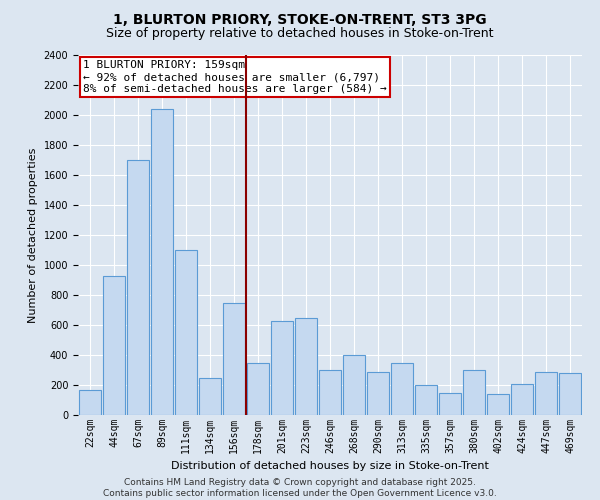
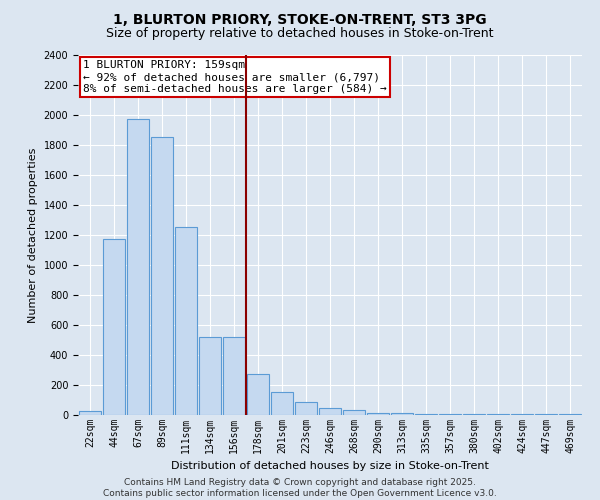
22sqm: 170 -> 20
44sqm: 930 -> 1180
67sqm: 1700 -> 1980
89sqm: 2040 -> 1850
111sqm: 1100 -> 1250
134sqm: 250 -> 520
156sqm: 750 -> 520
178sqm: 350 -> 280
201sqm: 630 -> 160
223sqm: 650 -> 80
246sqm: 300 -> 40
268sqm: 400 -> 40
290sqm: 290 -> 20
313sqm: 350 -> 20
335sqm: 200 -> 10
357sqm: 150 -> 0
380sqm: 300 -> 0
402sqm: 140 -> 0
424sqm: 210 -> 0
447sqm: 290 -> 0
469sqm: 280 -> 0
